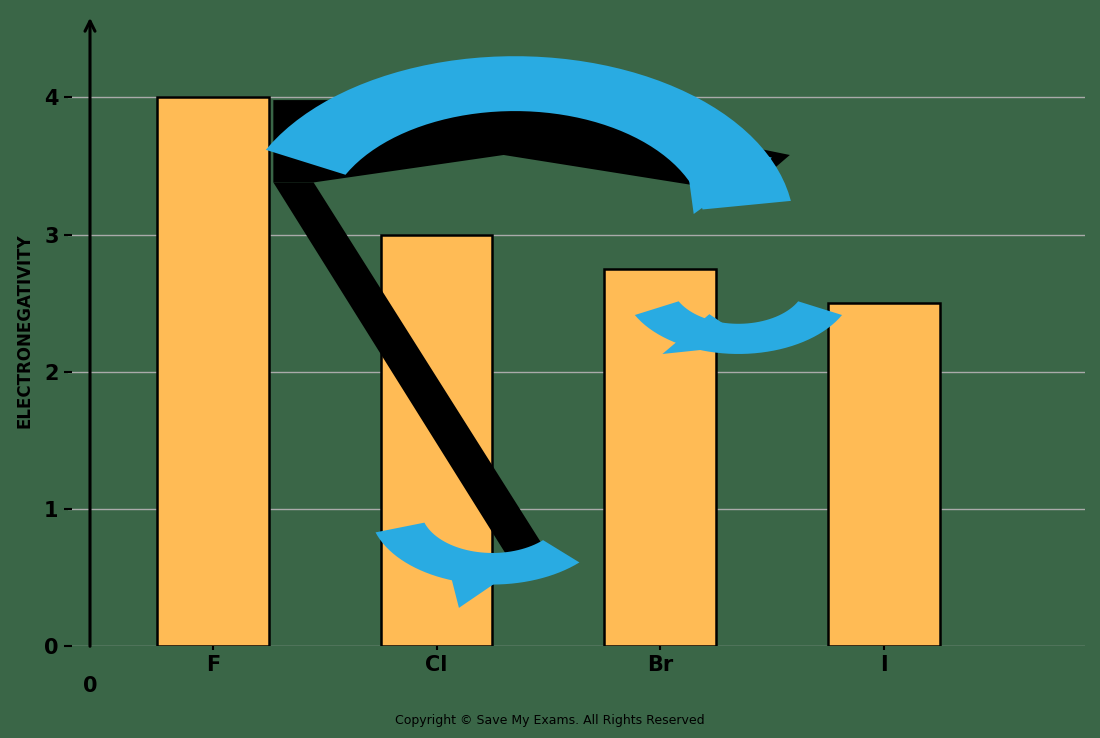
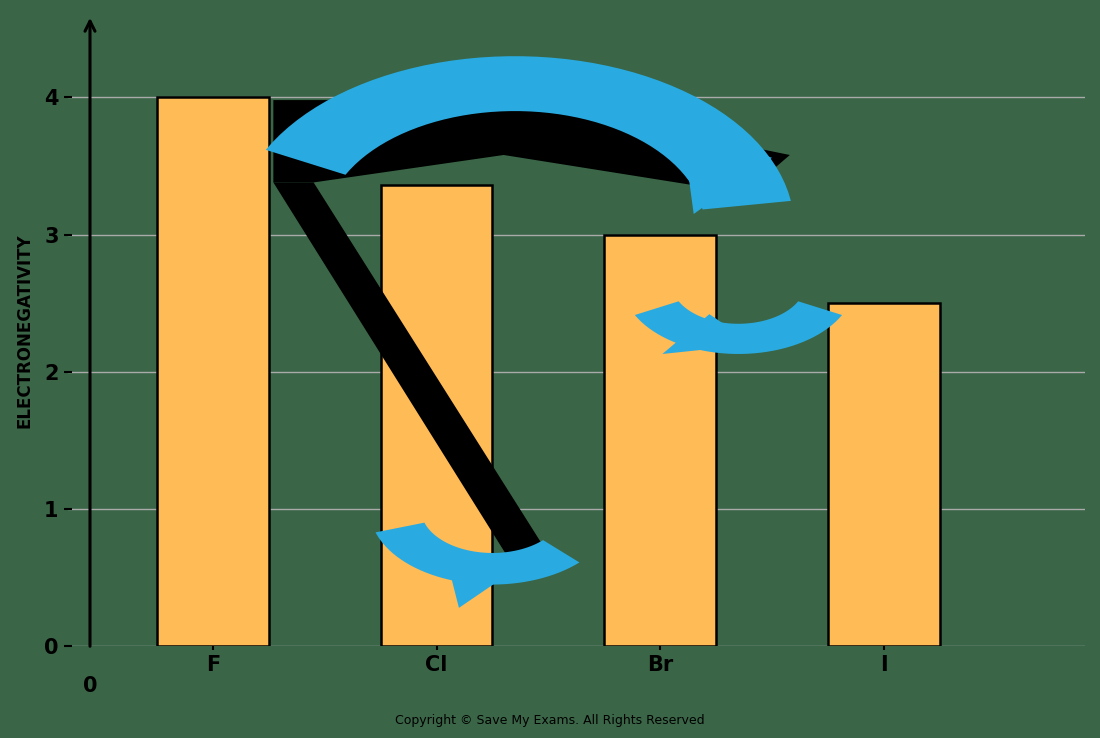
Cl: 3.00 -> 3.36
Br: 2.75 -> 3.00
